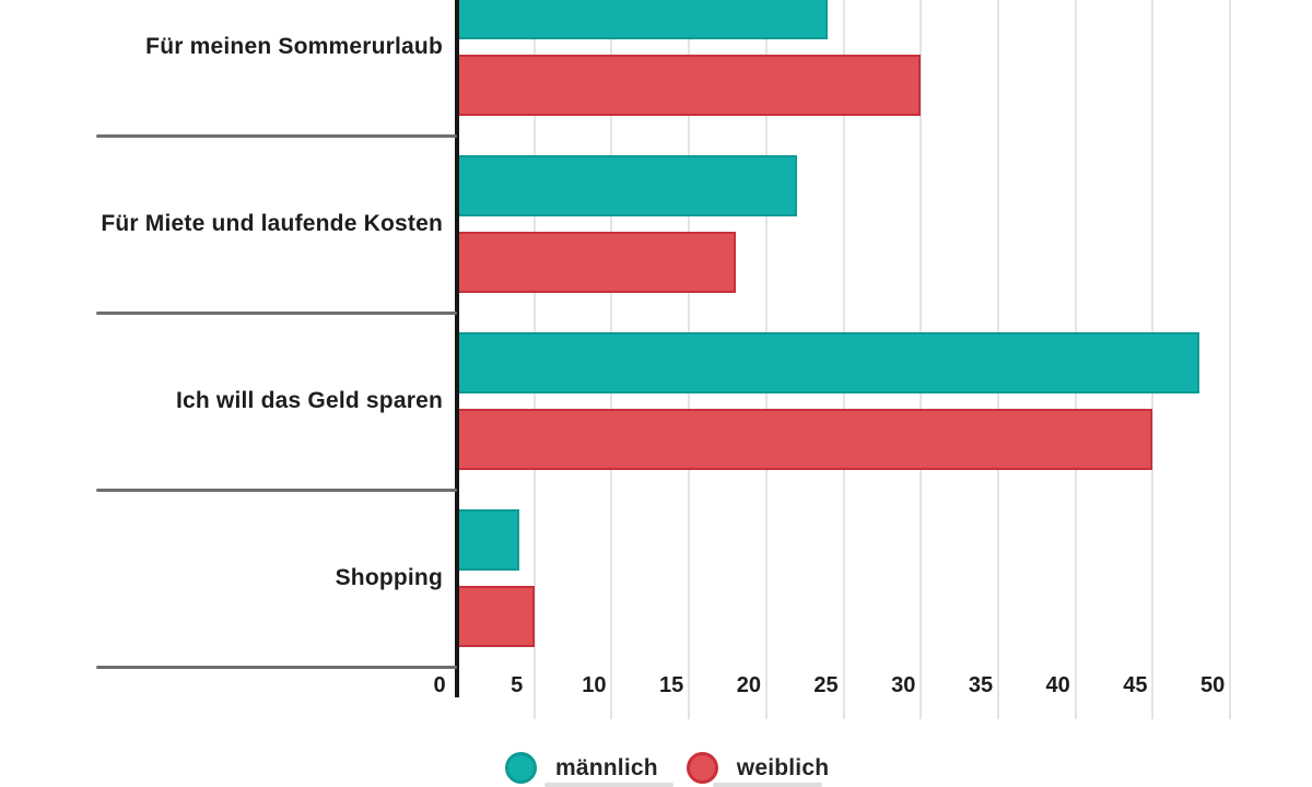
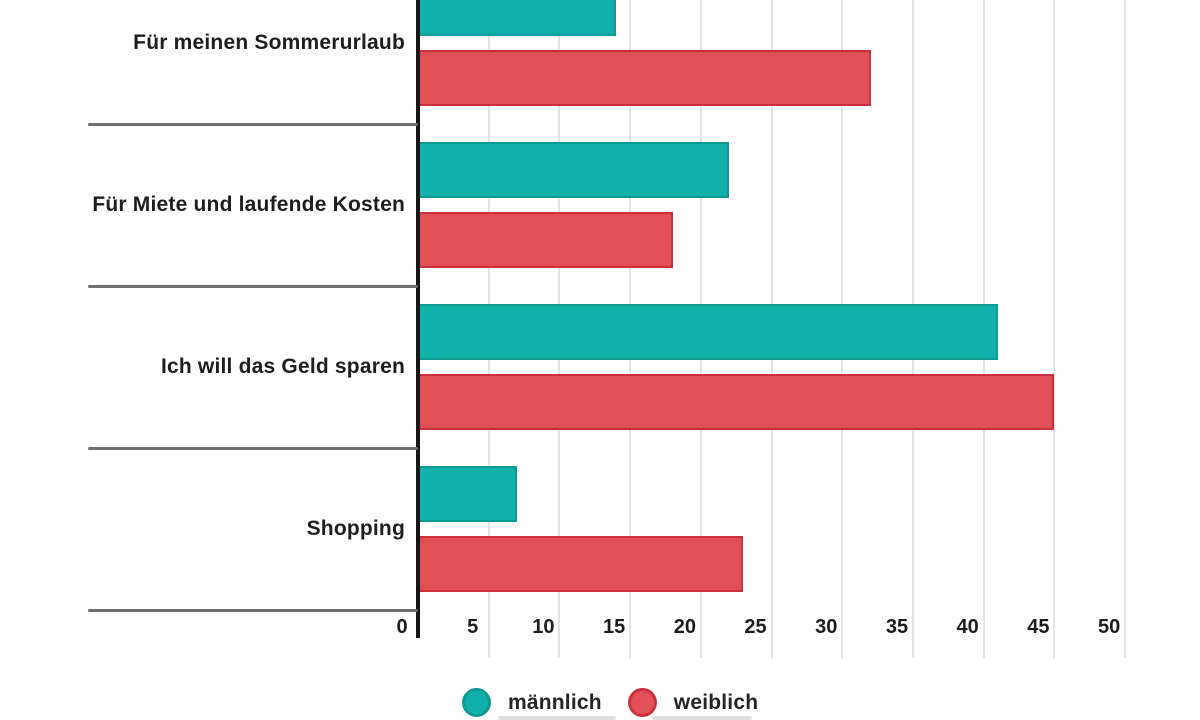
männlich/Für meinen Sommerurlaub: 24 -> 14
weiblich/Für meinen Sommerurlaub: 30 -> 32
männlich/Ich will das Geld sparen: 48 -> 41
männlich/Shopping: 4 -> 7
weiblich/Shopping: 5 -> 23
